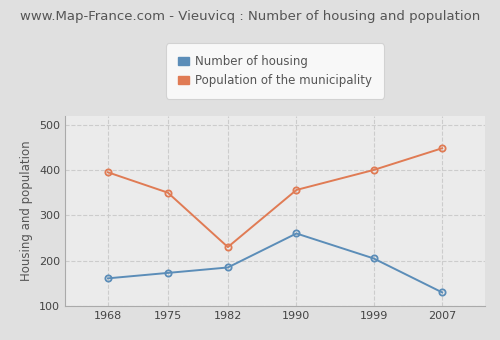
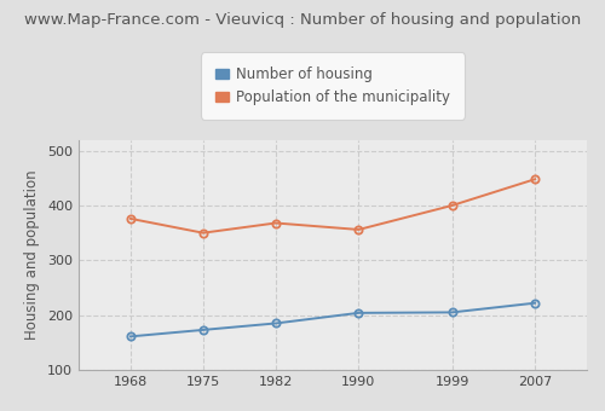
Population of the municipality/1968: 395 -> 376
Population of the municipality/1982: 230 -> 368
Number of housing/1990: 260 -> 204
Number of housing/2007: 130 -> 222
